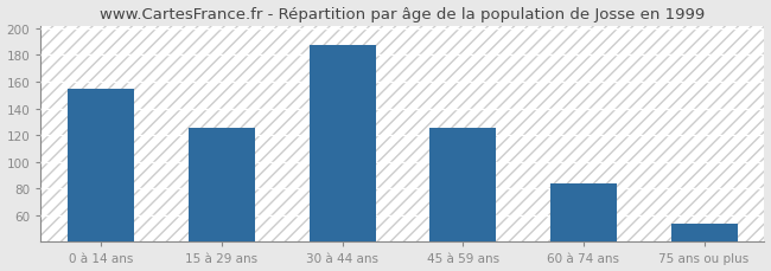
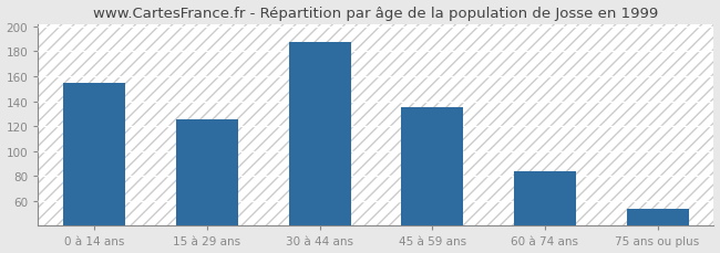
45 à 59 ans: 125 -> 135
